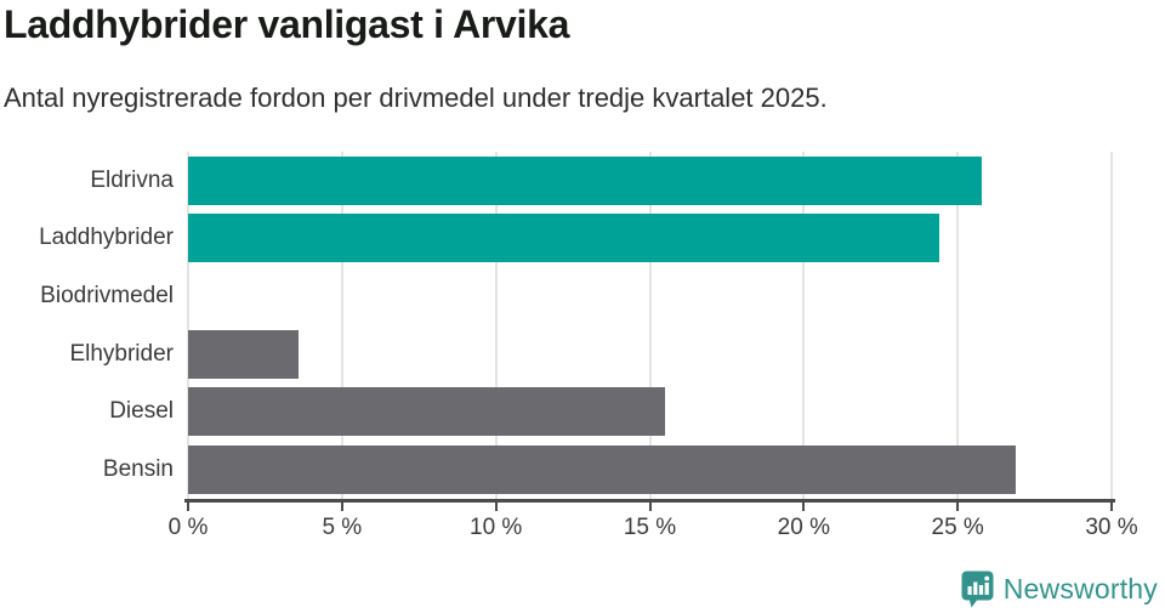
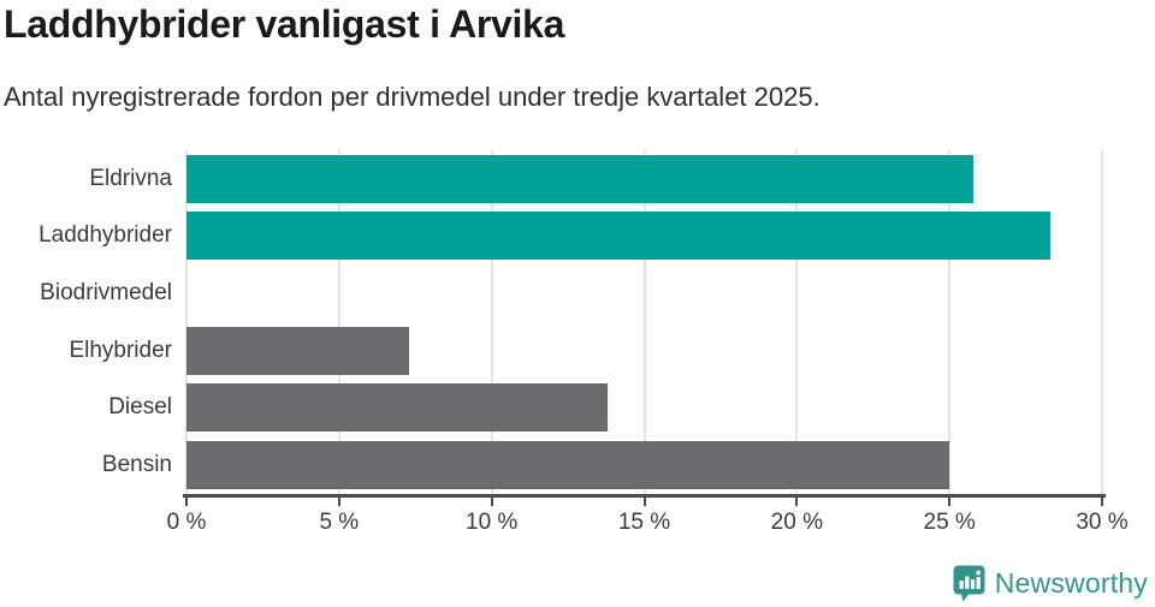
Laddhybrider: 24.4% -> 28.3%
Elhybrider: 3.6% -> 7.3%
Diesel: 15.5% -> 13.8%
Bensin: 26.9% -> 25.0%
